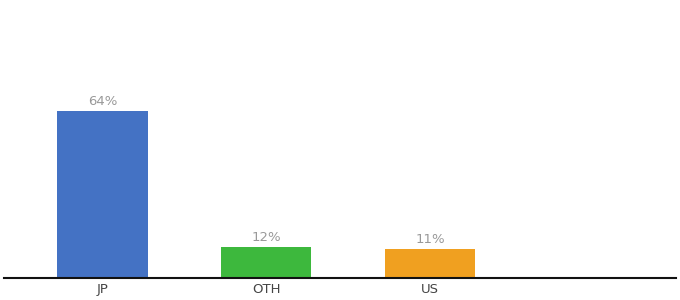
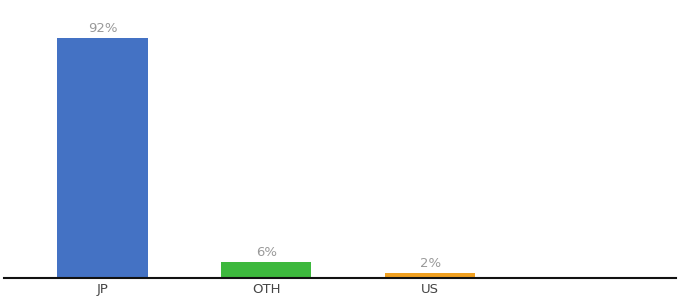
JP: 64% -> 92%
OTH: 12% -> 6%
US: 11% -> 2%
